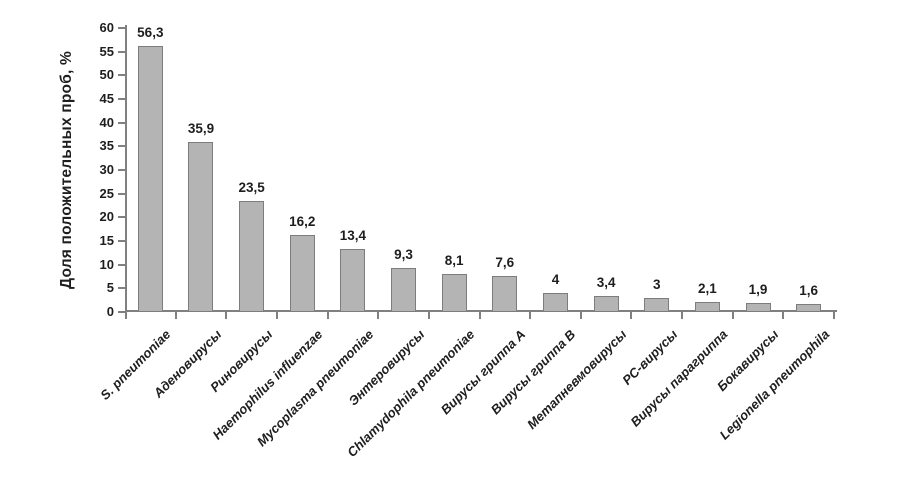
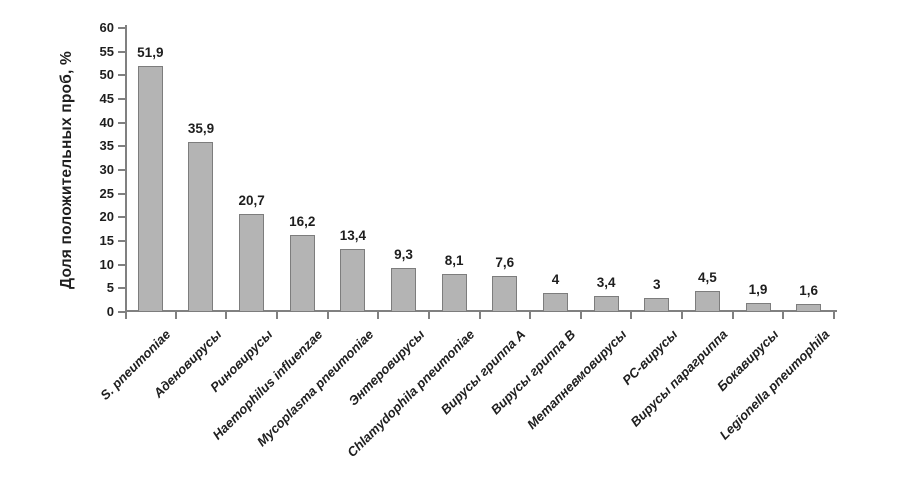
S. pneumoniae: 56,3 -> 51,9
Риновирусы: 23,5 -> 20,7
Вирусы парагриппа: 2,1 -> 4,5
